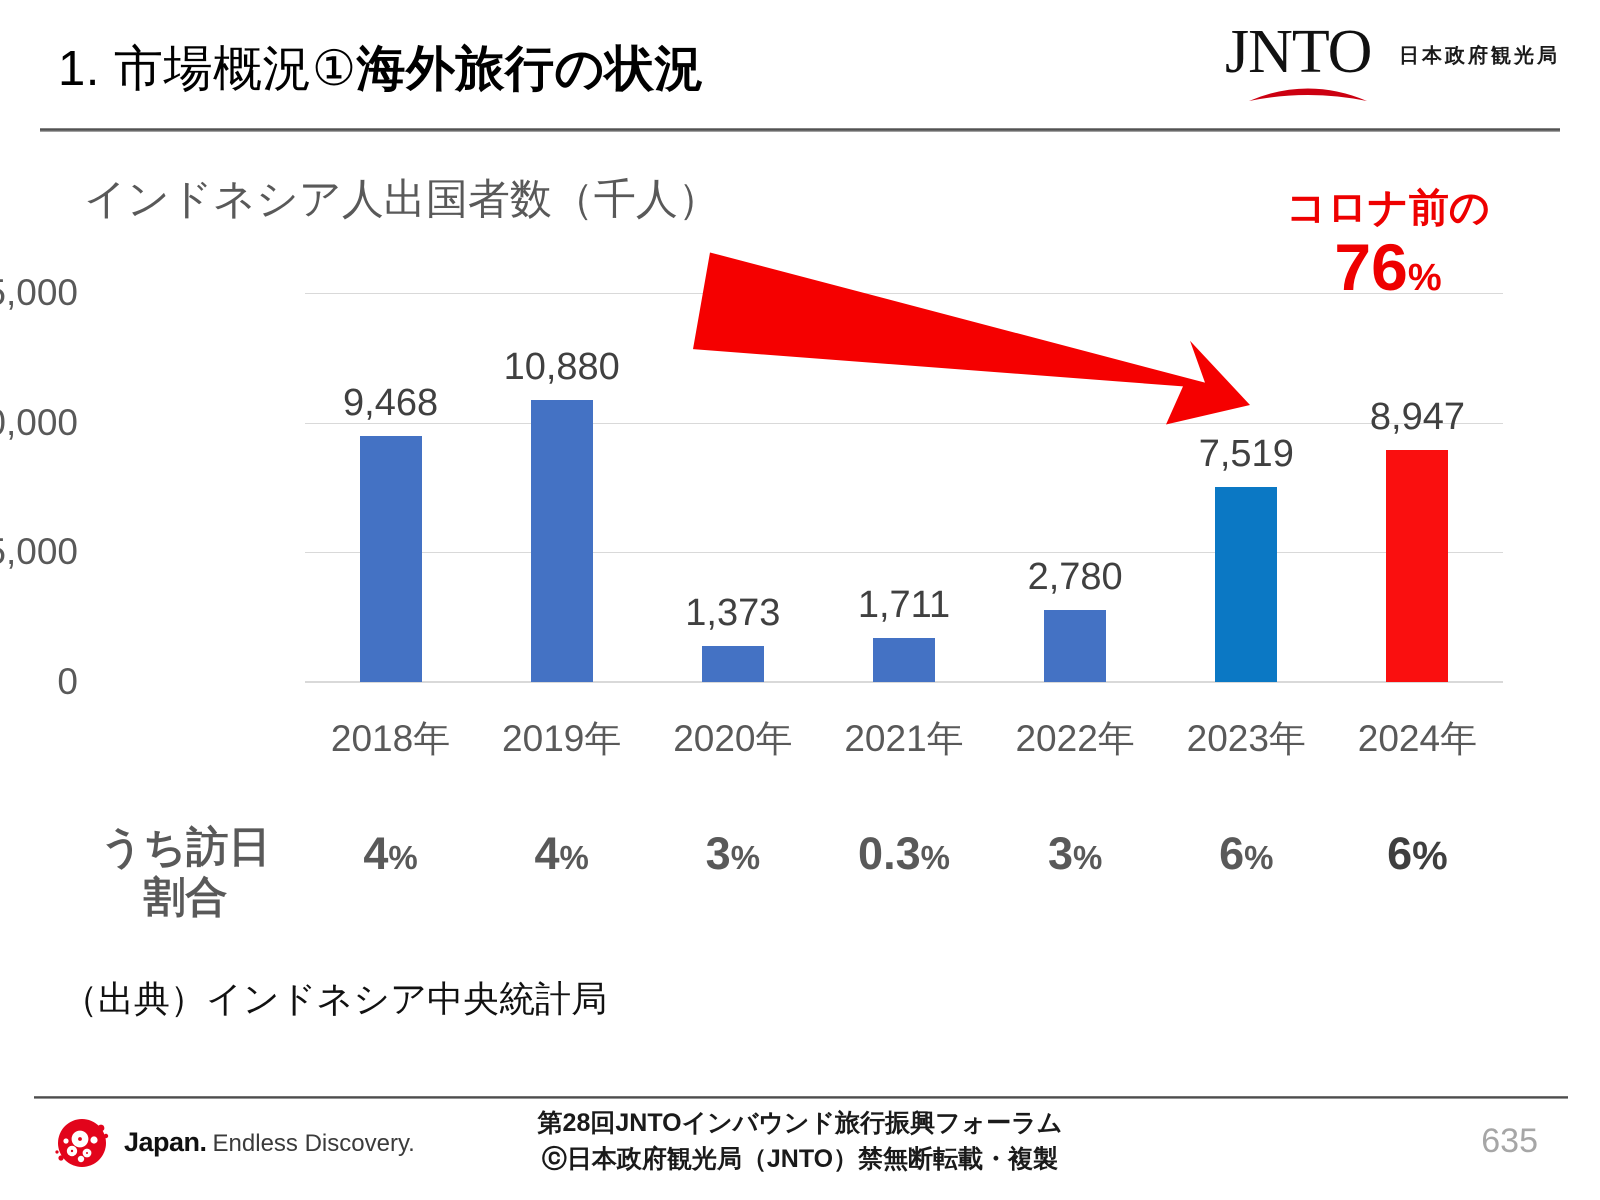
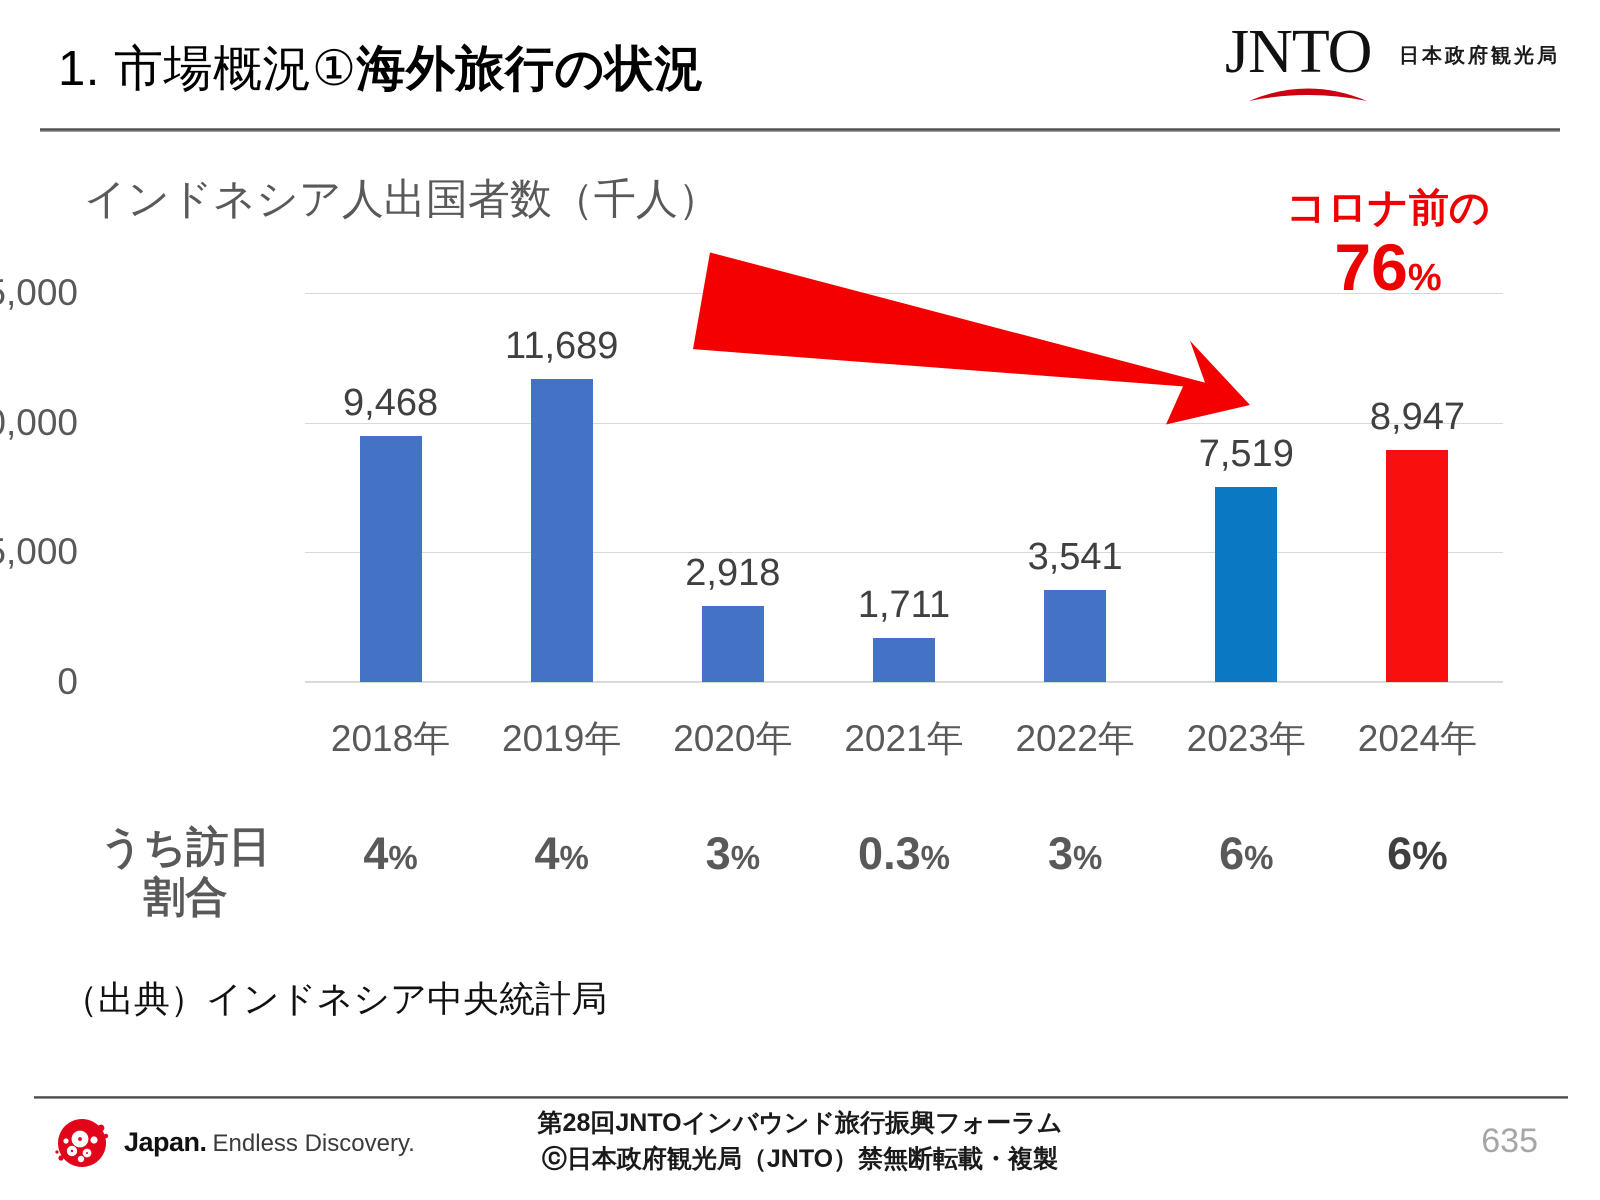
2019年: 10,880 -> 11,689
2020年: 1,373 -> 2,918
2022年: 2,780 -> 3,541
